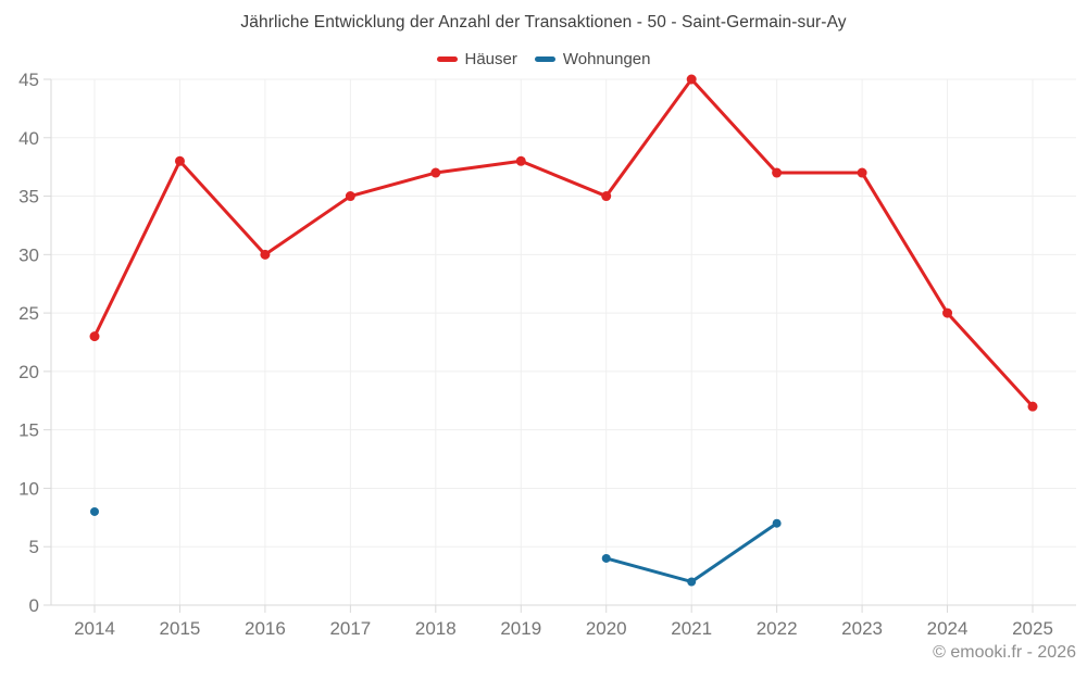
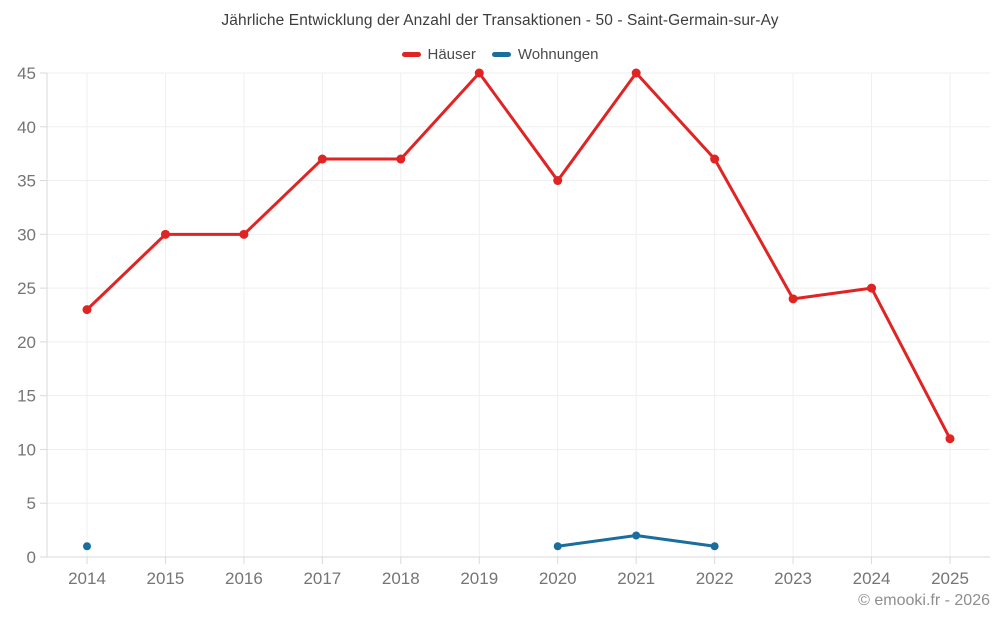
Wohnungen/2014: 8 -> 1
Häuser/2015: 38 -> 30
Häuser/2017: 35 -> 37
Häuser/2019: 38 -> 45
Wohnungen/2020: 4 -> 1
Wohnungen/2022: 7 -> 1
Häuser/2023: 37 -> 24
Häuser/2025: 17 -> 11
